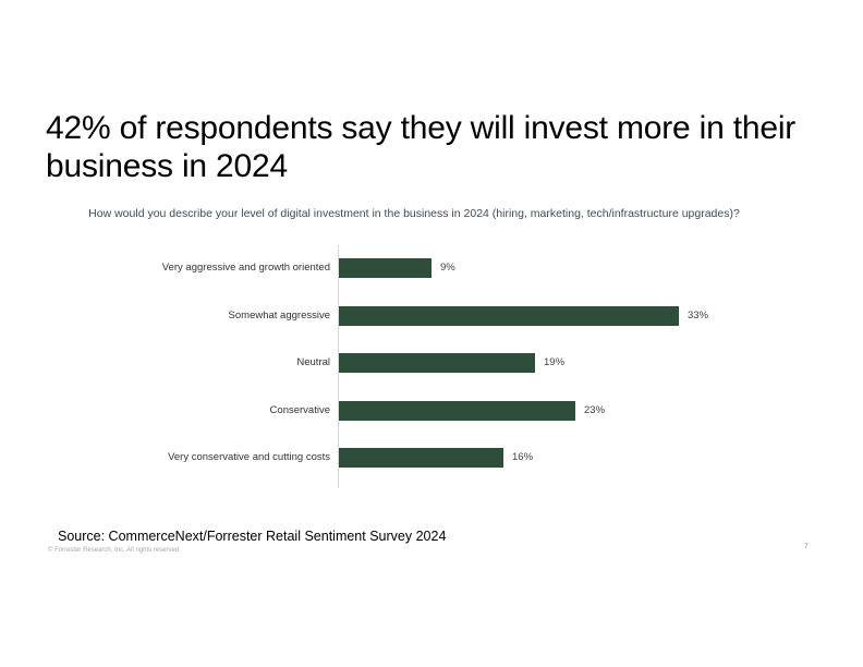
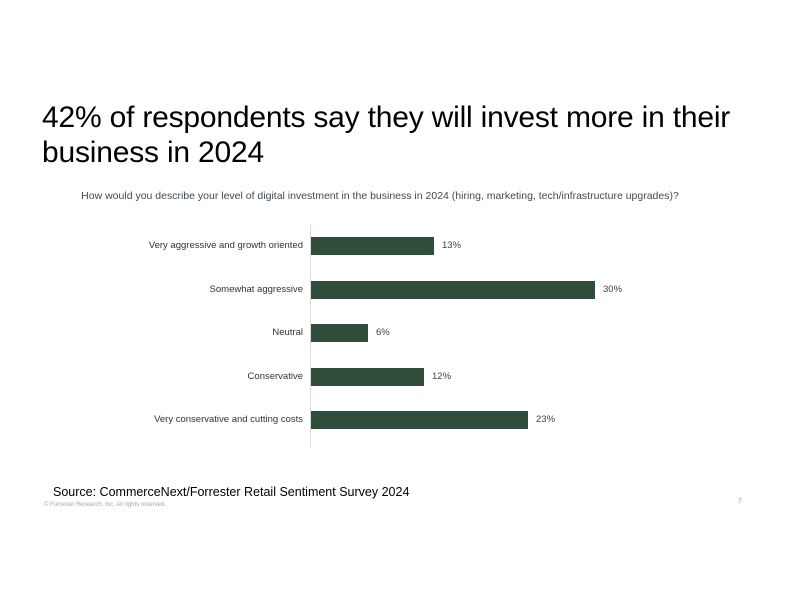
Very aggressive and growth oriented: 9% -> 13%
Somewhat aggressive: 33% -> 30%
Neutral: 19% -> 6%
Conservative: 23% -> 12%
Very conservative and cutting costs: 16% -> 23%
